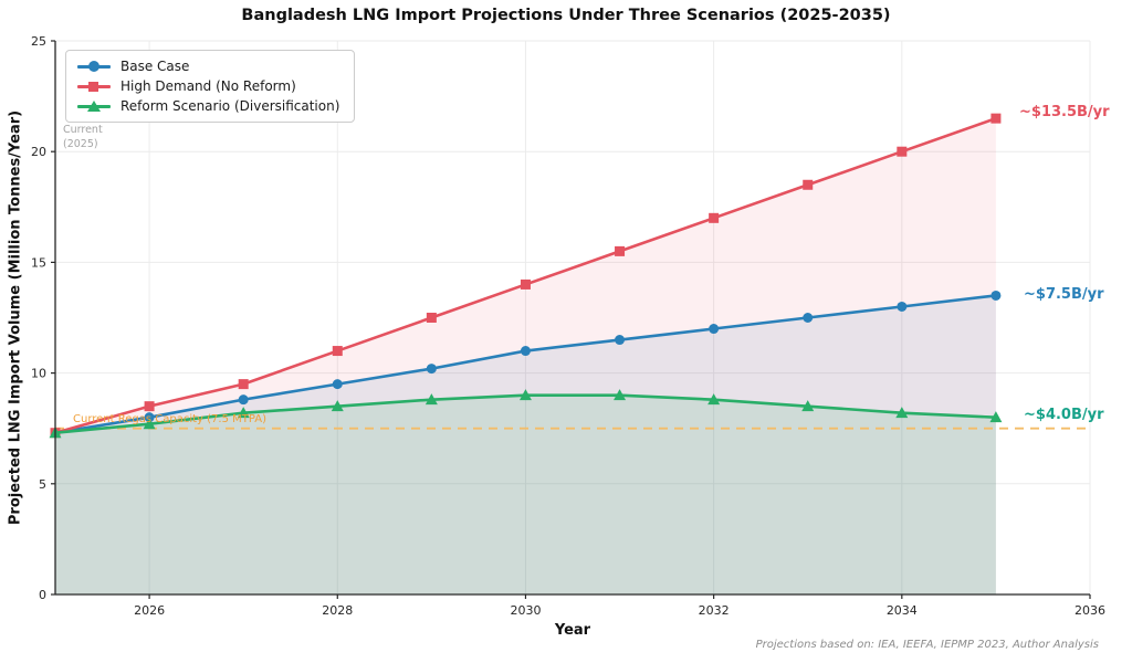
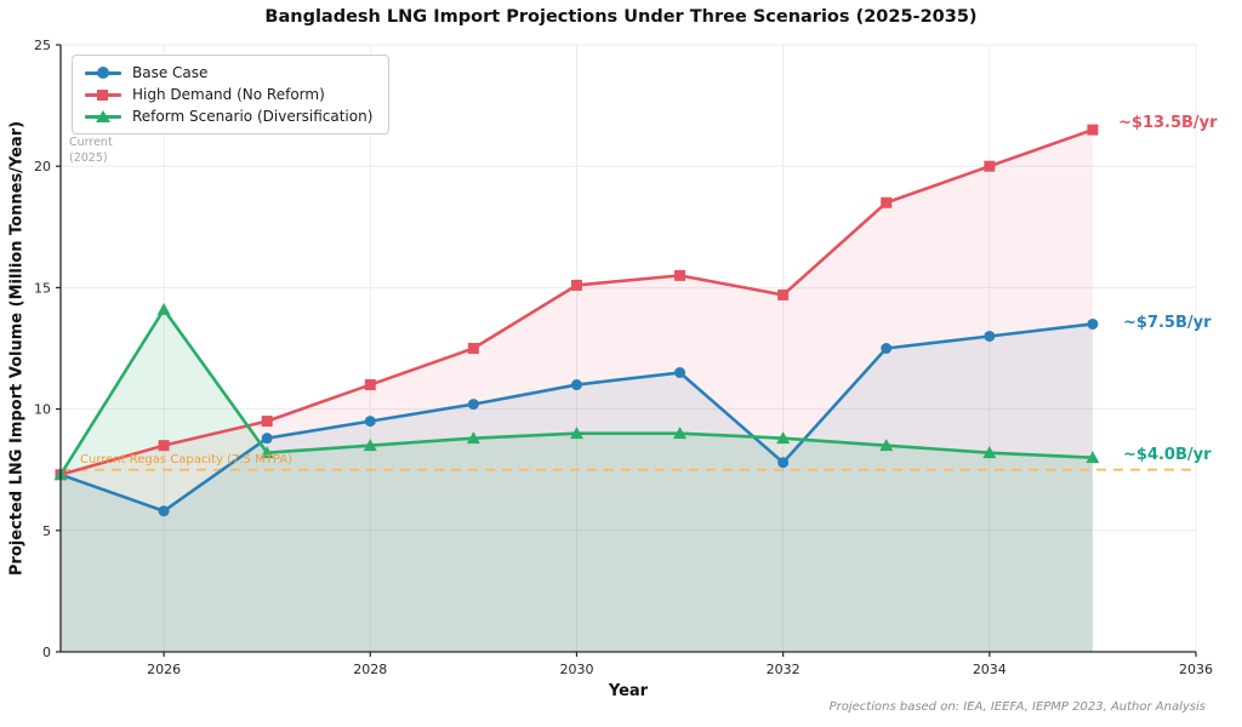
Base Case/2026: 8.0 -> 5.8
Reform Scenario (Diversification)/2026: 7.7 -> 14.1
High Demand (No Reform)/2030: 14.0 -> 15.1
Base Case/2032: 12.0 -> 7.8
High Demand (No Reform)/2032: 17.0 -> 14.7
